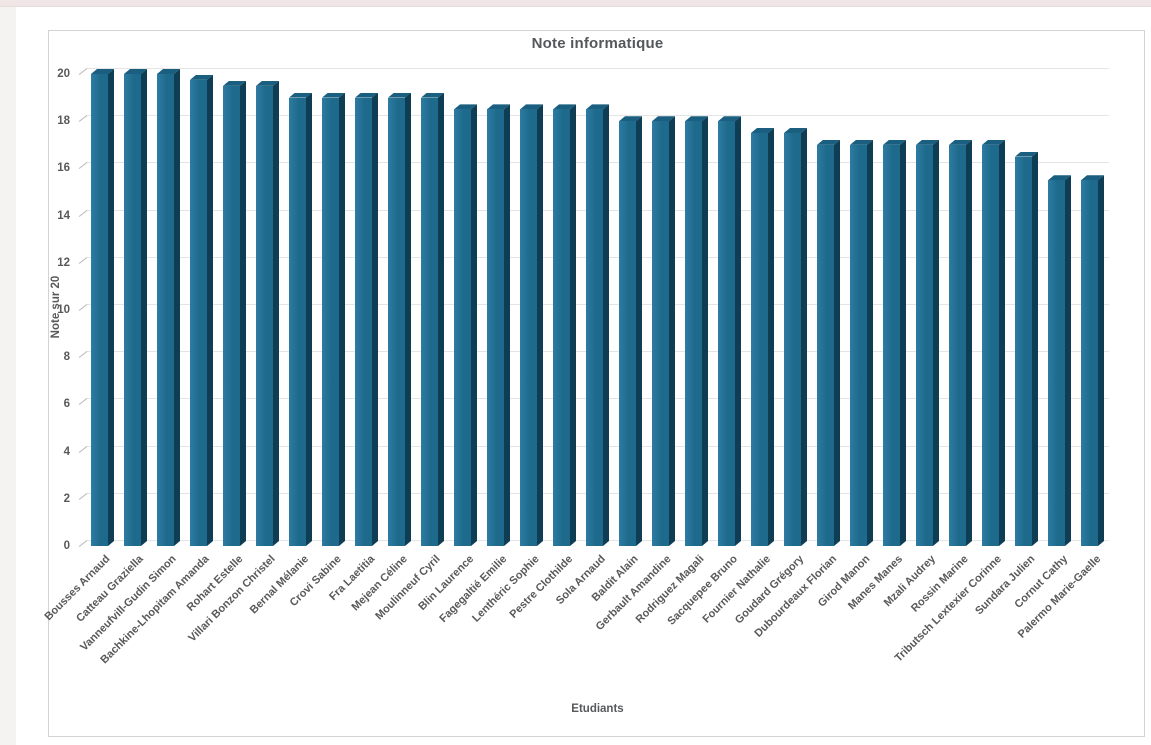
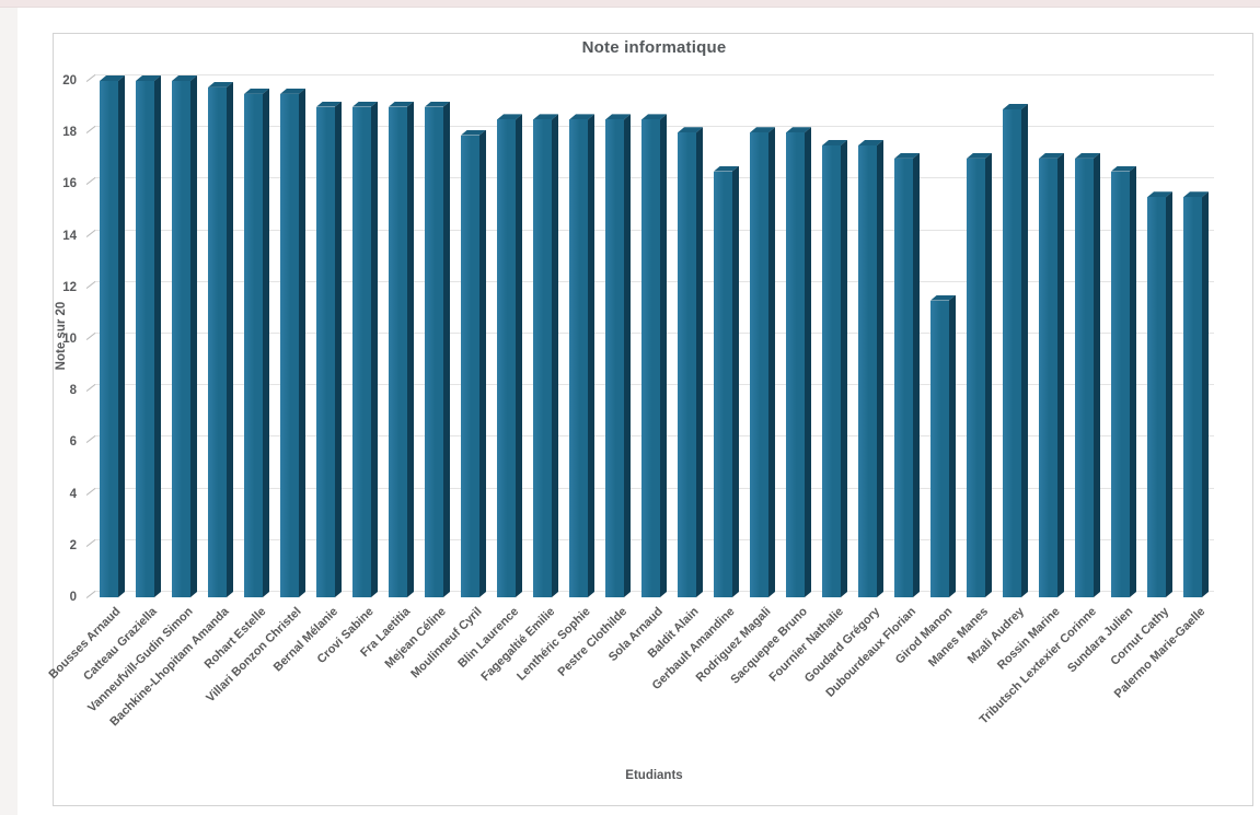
Moulinneuf Cyril: 19.0 -> 17.9
Gerbault Amandine: 18.0 -> 16.5
Girod Manon: 17.0 -> 11.5
Mzali Audrey: 17.0 -> 18.9
